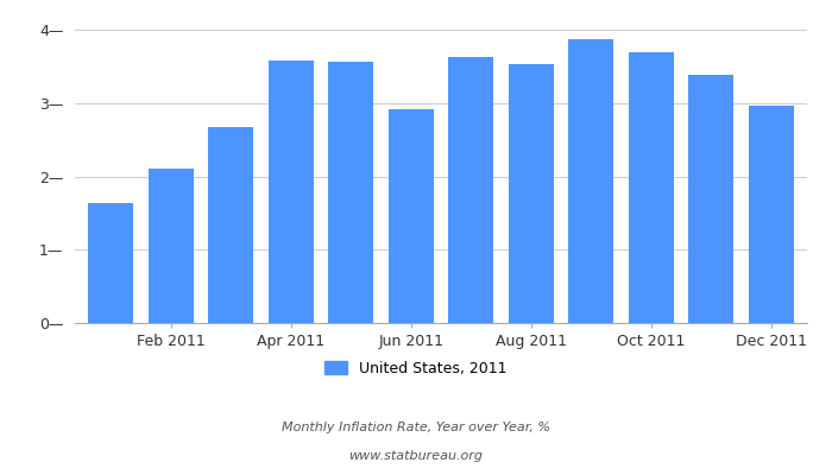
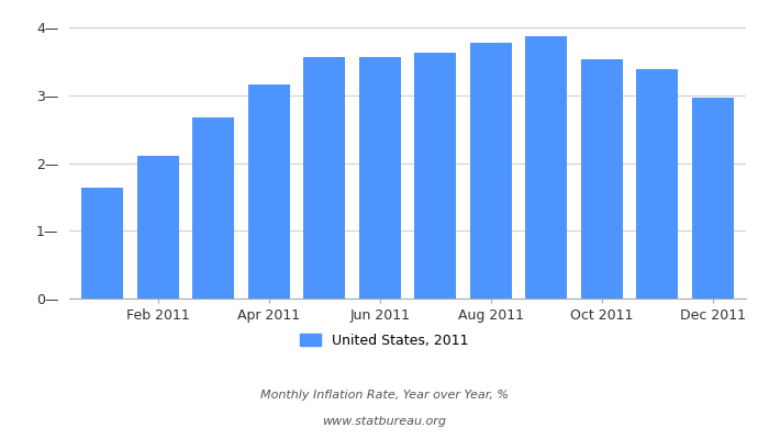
Apr 2011: 3.58— -> 3.16—
Jun 2011: 2.92— -> 3.56—
Aug 2011: 3.54— -> 3.77—
Oct 2011: 3.70— -> 3.53—
